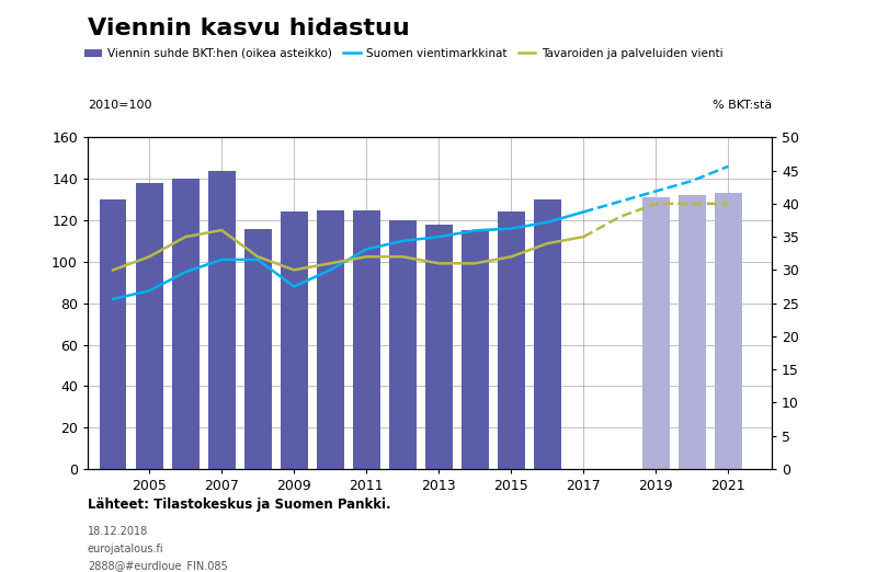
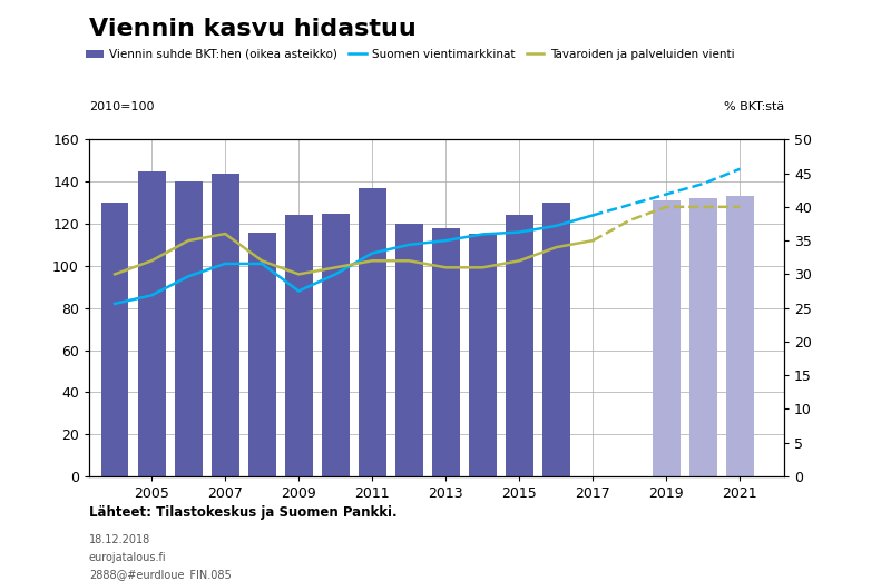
Viennin suhde BKT:hen (oikea asteikko)/2005: 138 -> 145
Viennin suhde BKT:hen (oikea asteikko)/2011: 125 -> 137
